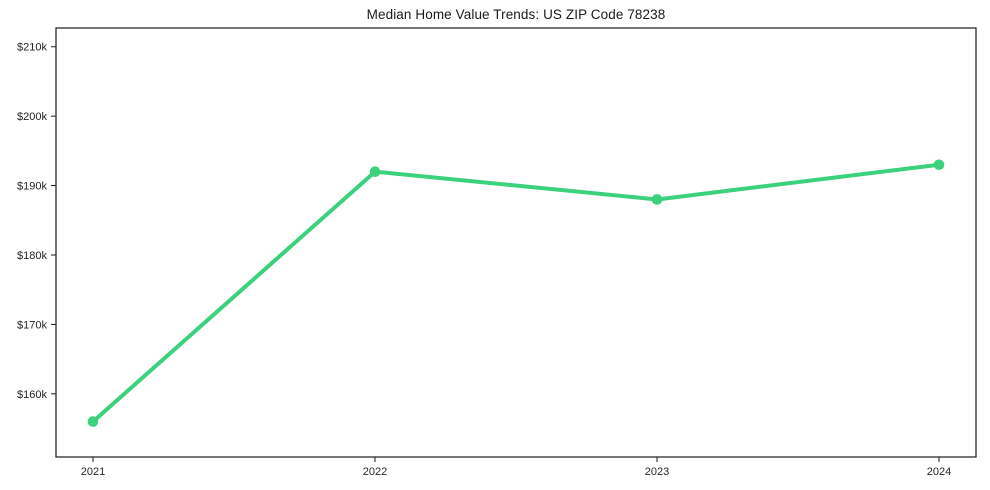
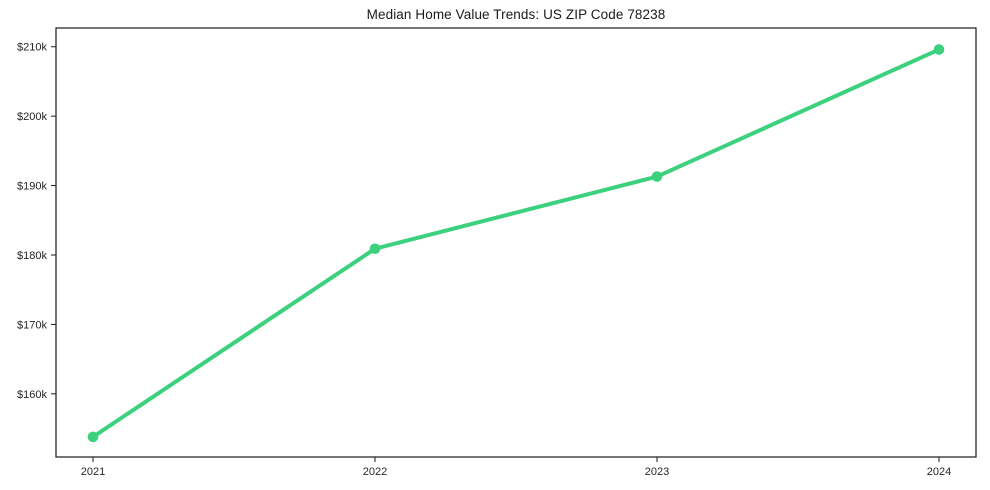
2021: $156k -> $154k
2022: $192k -> $181k
2023: $188k -> $191k
2024: $193k -> $210k
